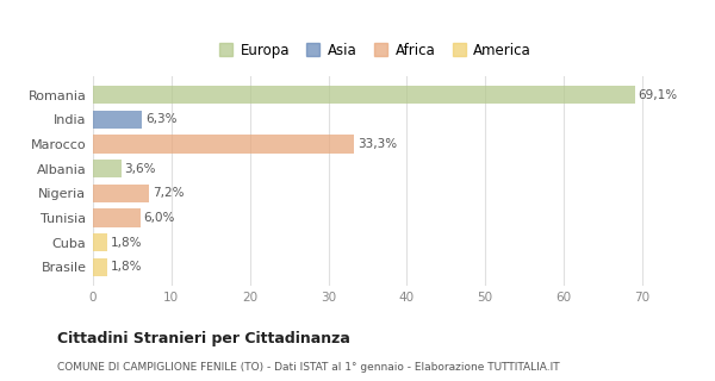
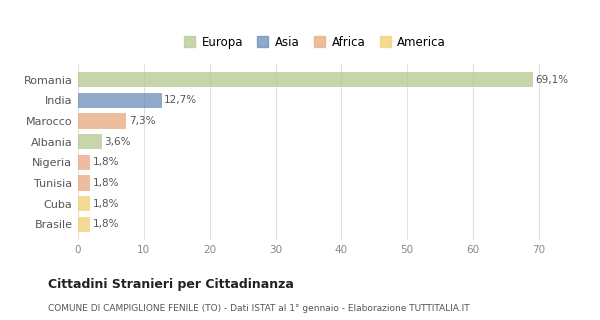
India: 6,3% -> 12,7%
Marocco: 33,3% -> 7,3%
Nigeria: 7,2% -> 1,8%
Tunisia: 6,0% -> 1,8%
